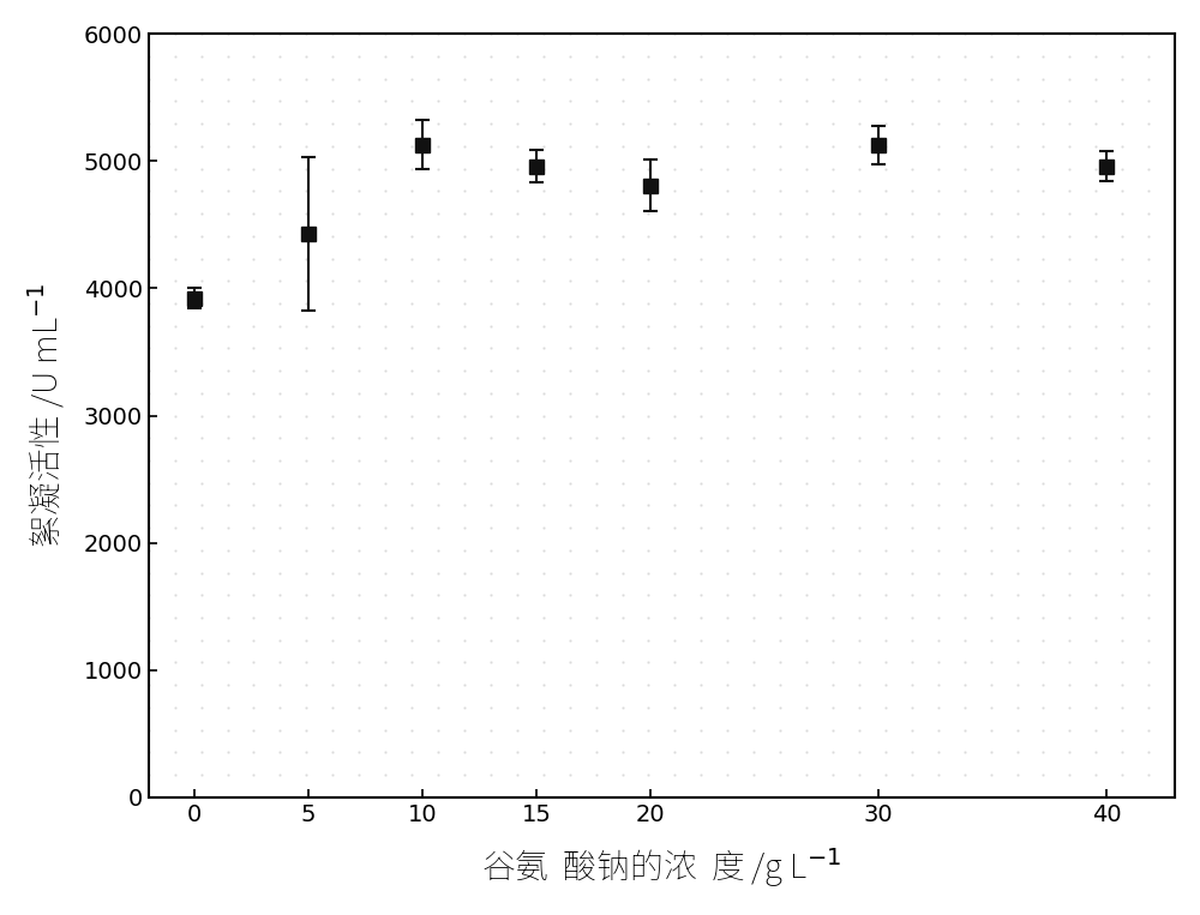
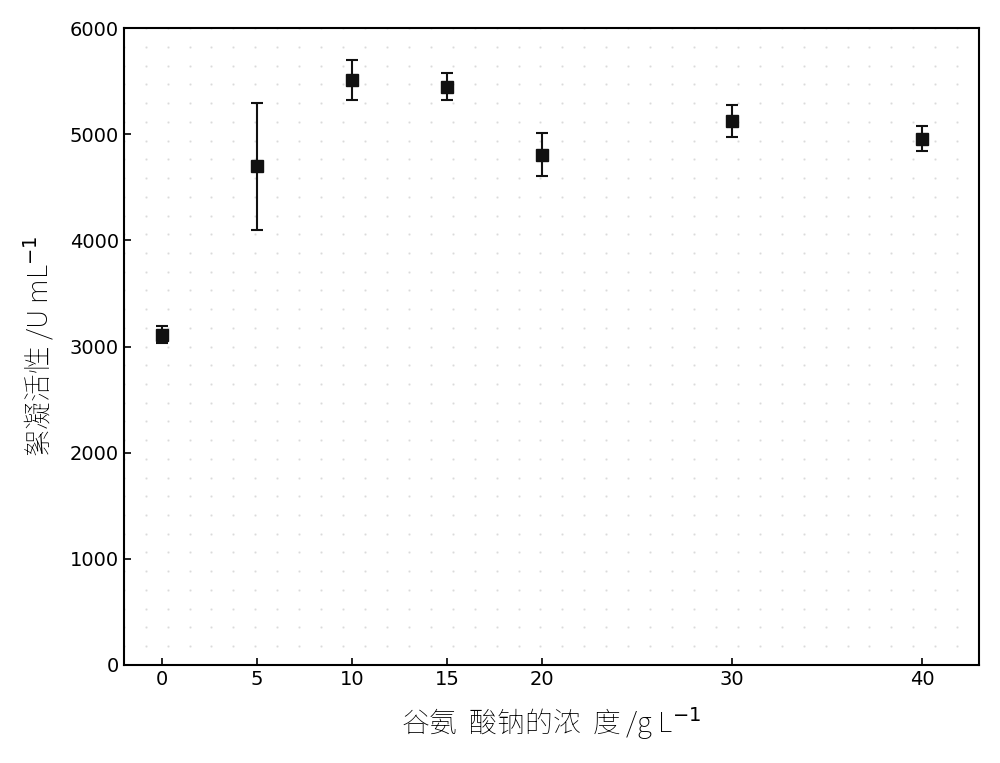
0: 3920 -> 3110
5: 4430 -> 4700
10: 5130 -> 5510
15: 4960 -> 5450
